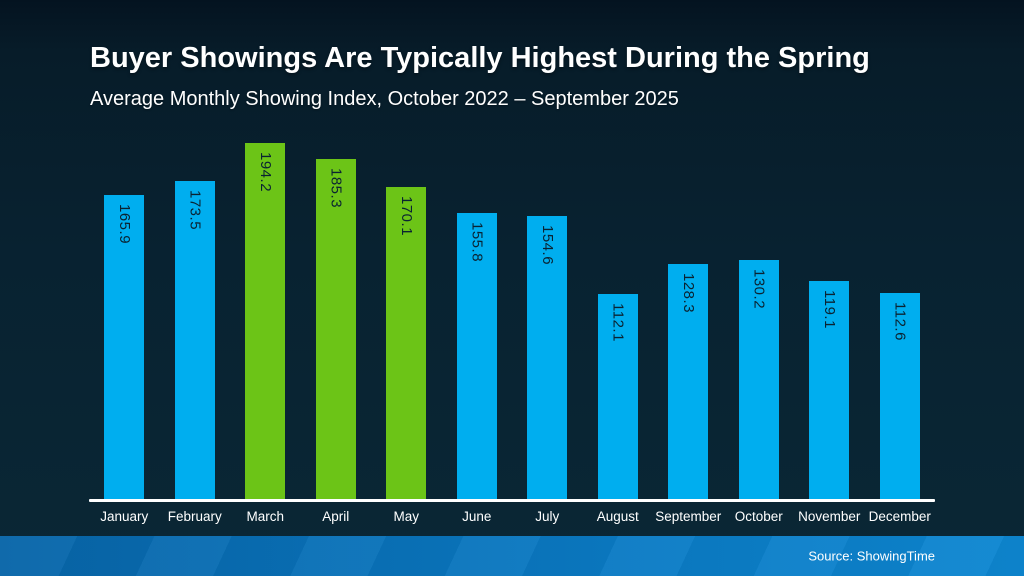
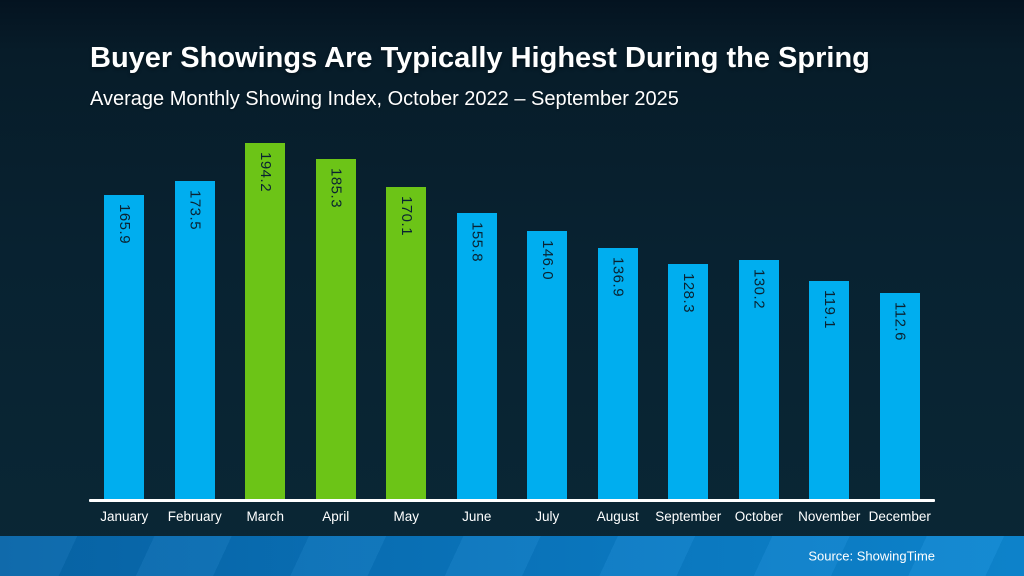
July: 154.6 -> 146.0
August: 112.1 -> 136.9
